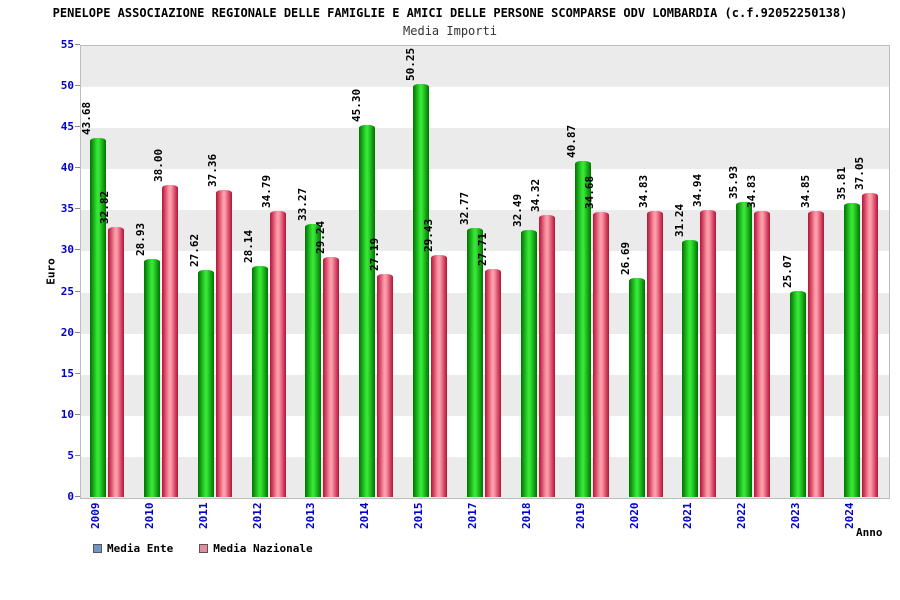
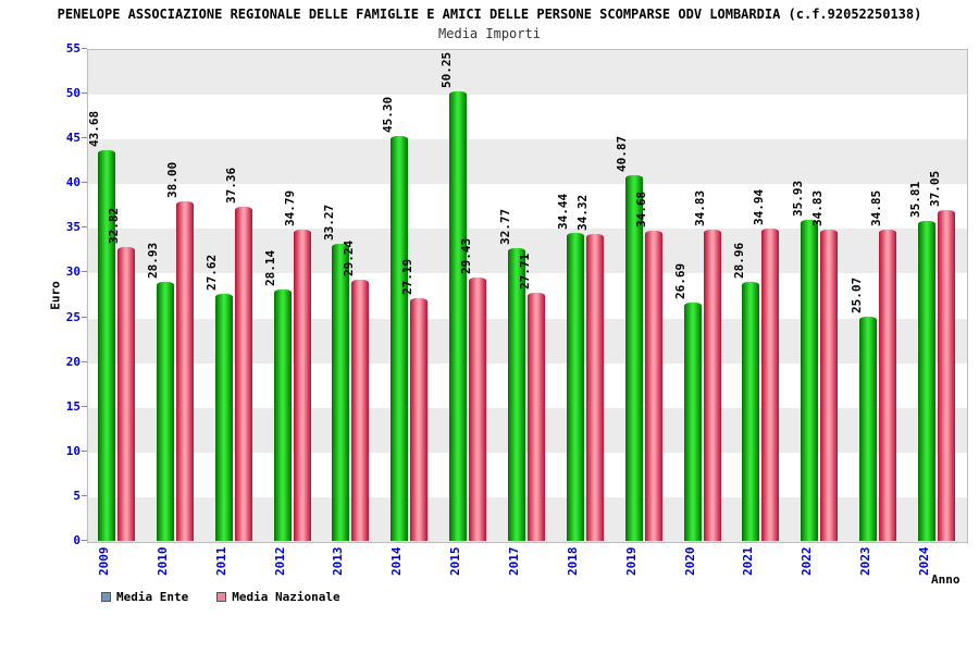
Media Ente/2018: 32.49 -> 34.44
Media Ente/2021: 31.24 -> 28.96
